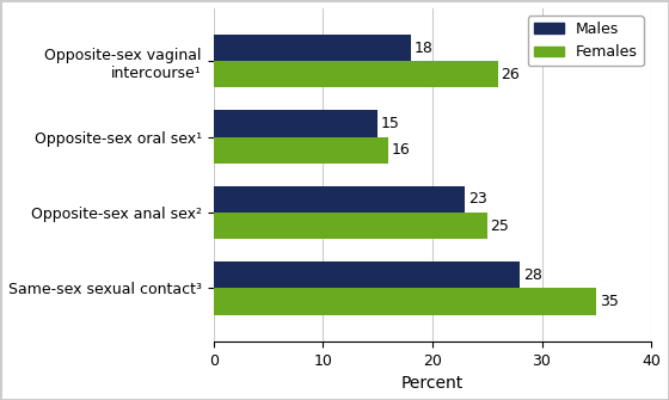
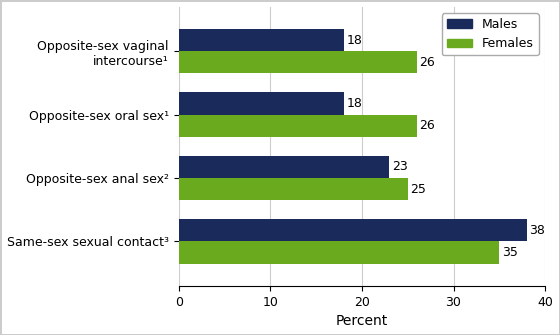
Males/Opposite-sex oral sex¹: 15 -> 18
Females/Opposite-sex oral sex¹: 16 -> 26
Males/Same-sex sexual contact³: 28 -> 38
